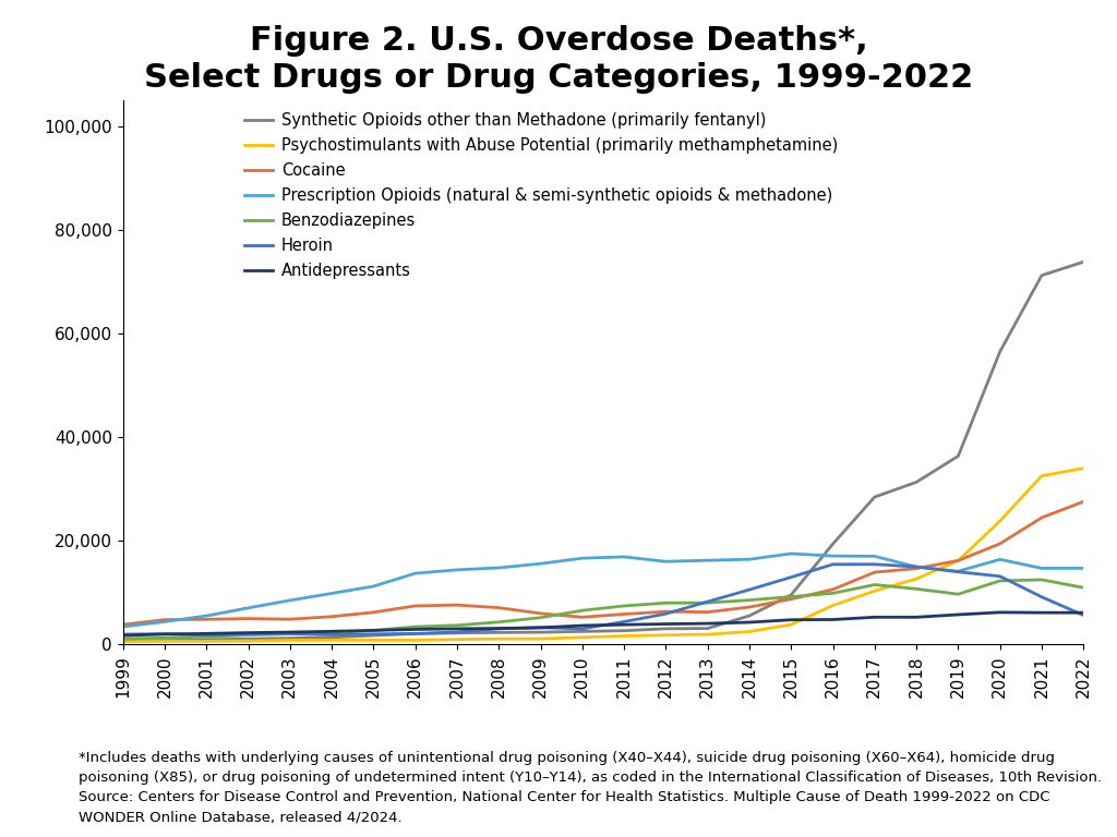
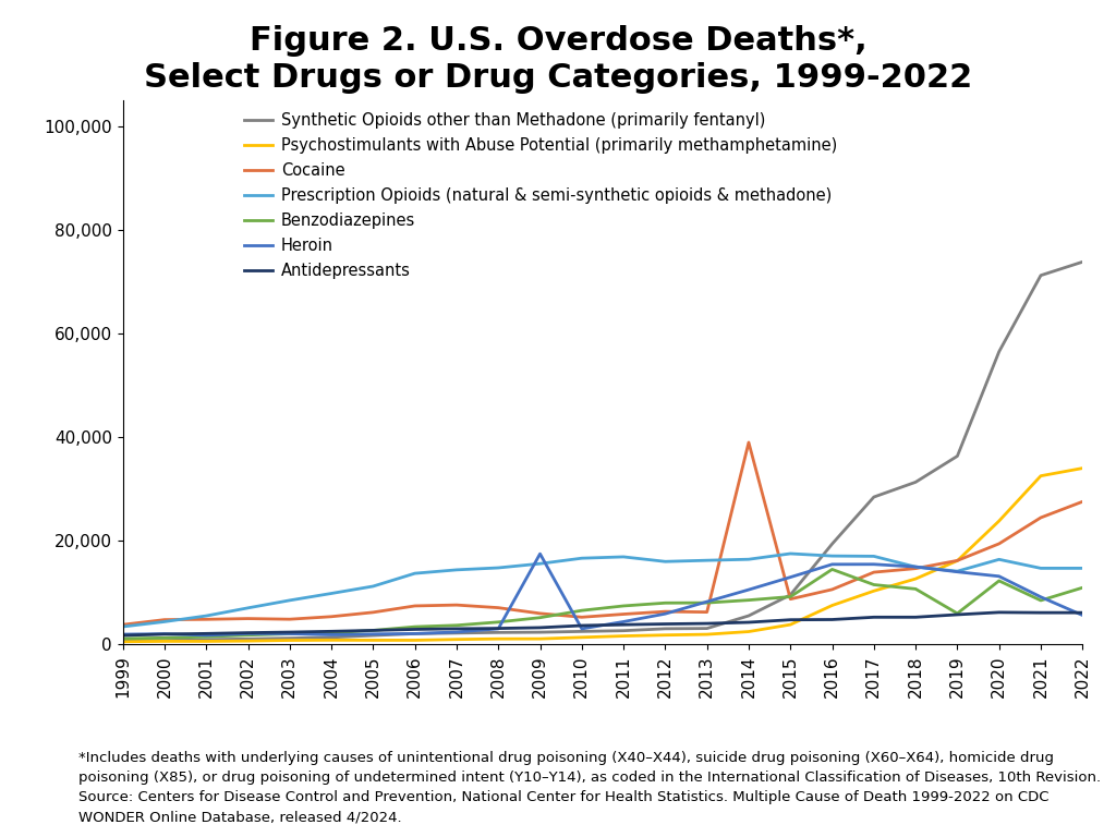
Heroin/2009: 3,300 -> 17,500
Cocaine/2014: 7,200 -> 39,000
Benzodiazepines/2016: 9,900 -> 14,500
Benzodiazepines/2019: 9,700 -> 6,000
Benzodiazepines/2021: 12,500 -> 8,500
